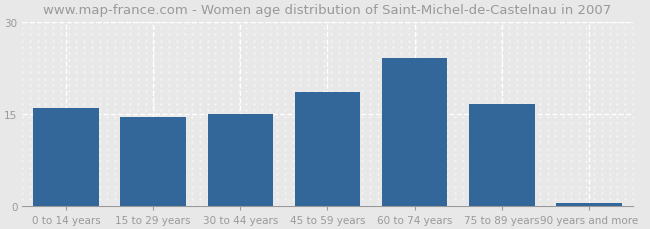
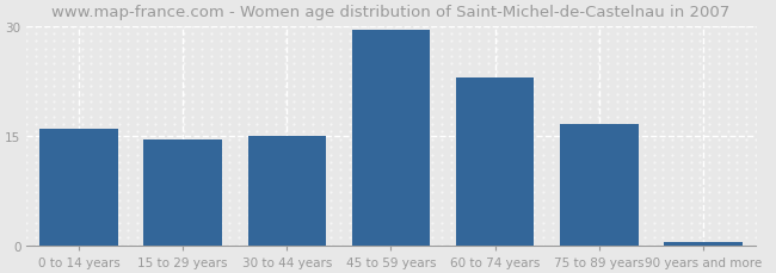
45 to 59 years: 18.6 -> 29.5
60 to 74 years: 24.0 -> 23.0
